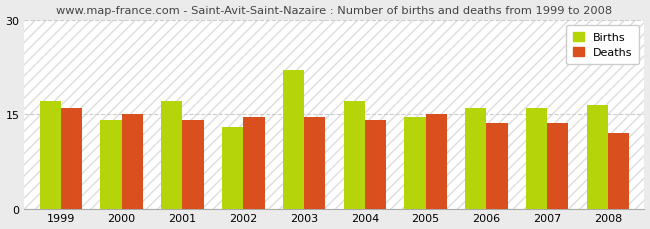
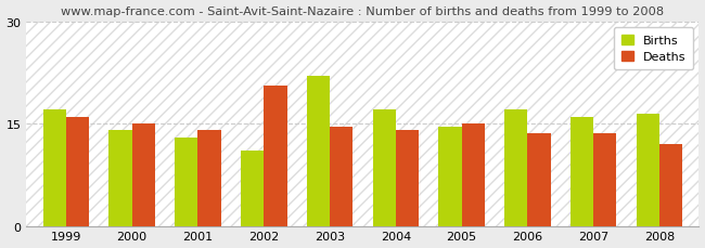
Births/2001: 17.0 -> 13.0
Births/2002: 13.0 -> 11.0
Deaths/2002: 14.5 -> 20.6
Births/2006: 16.0 -> 17.0
